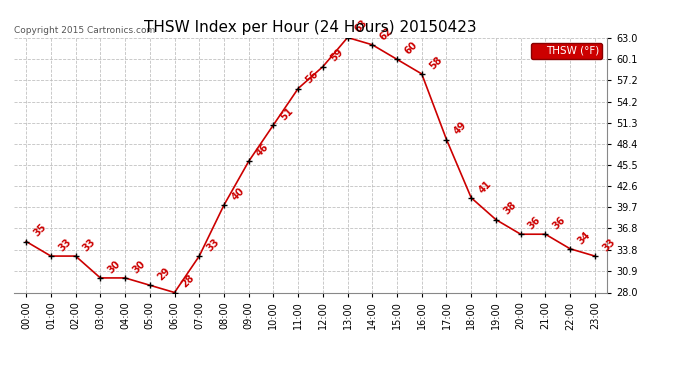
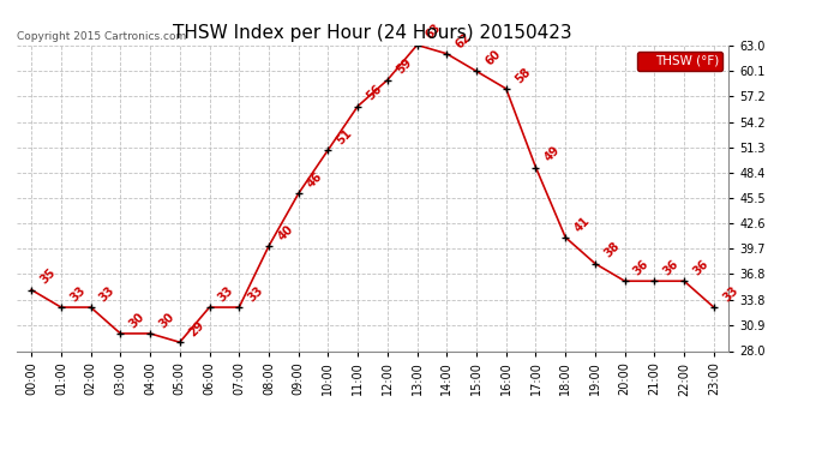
06:00: 28 -> 33
22:00: 34 -> 36
